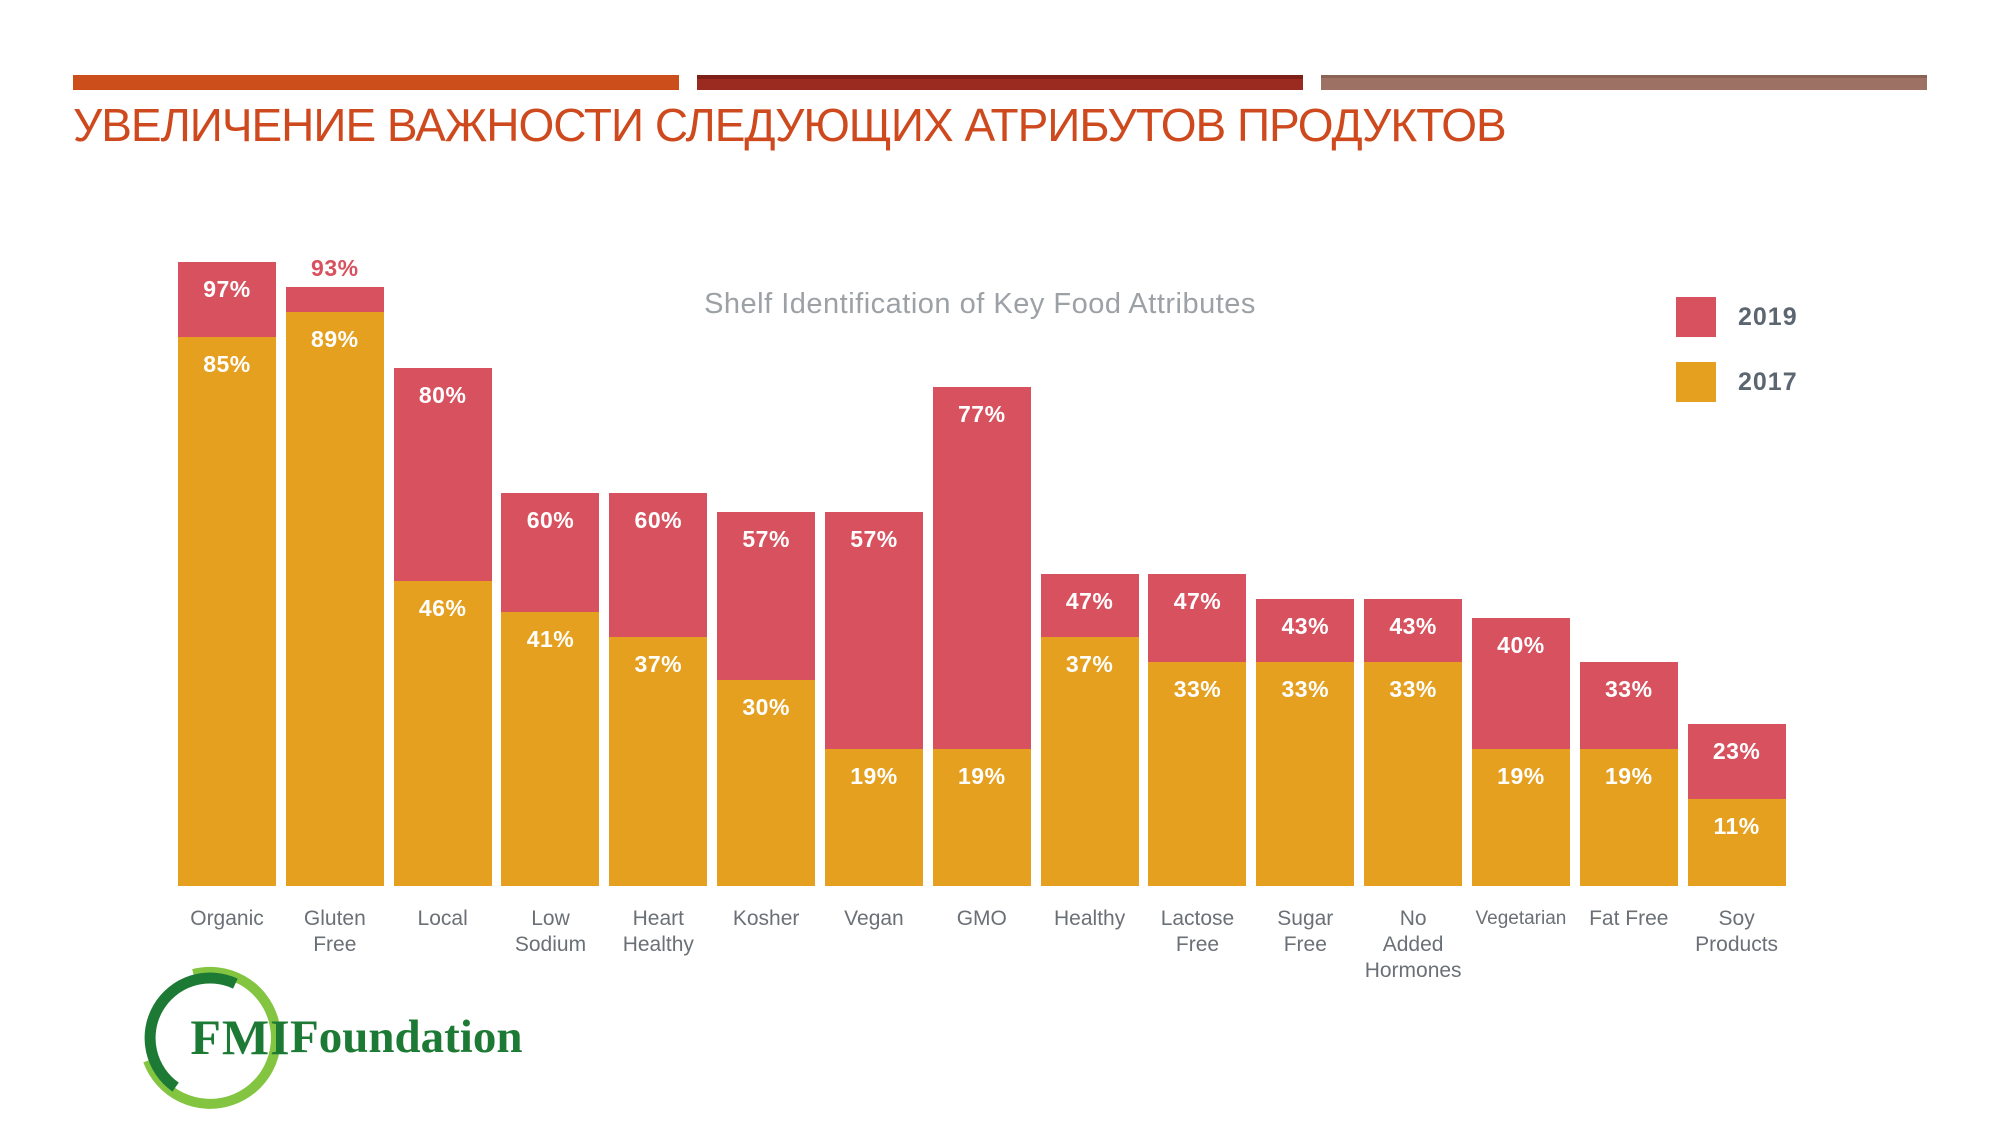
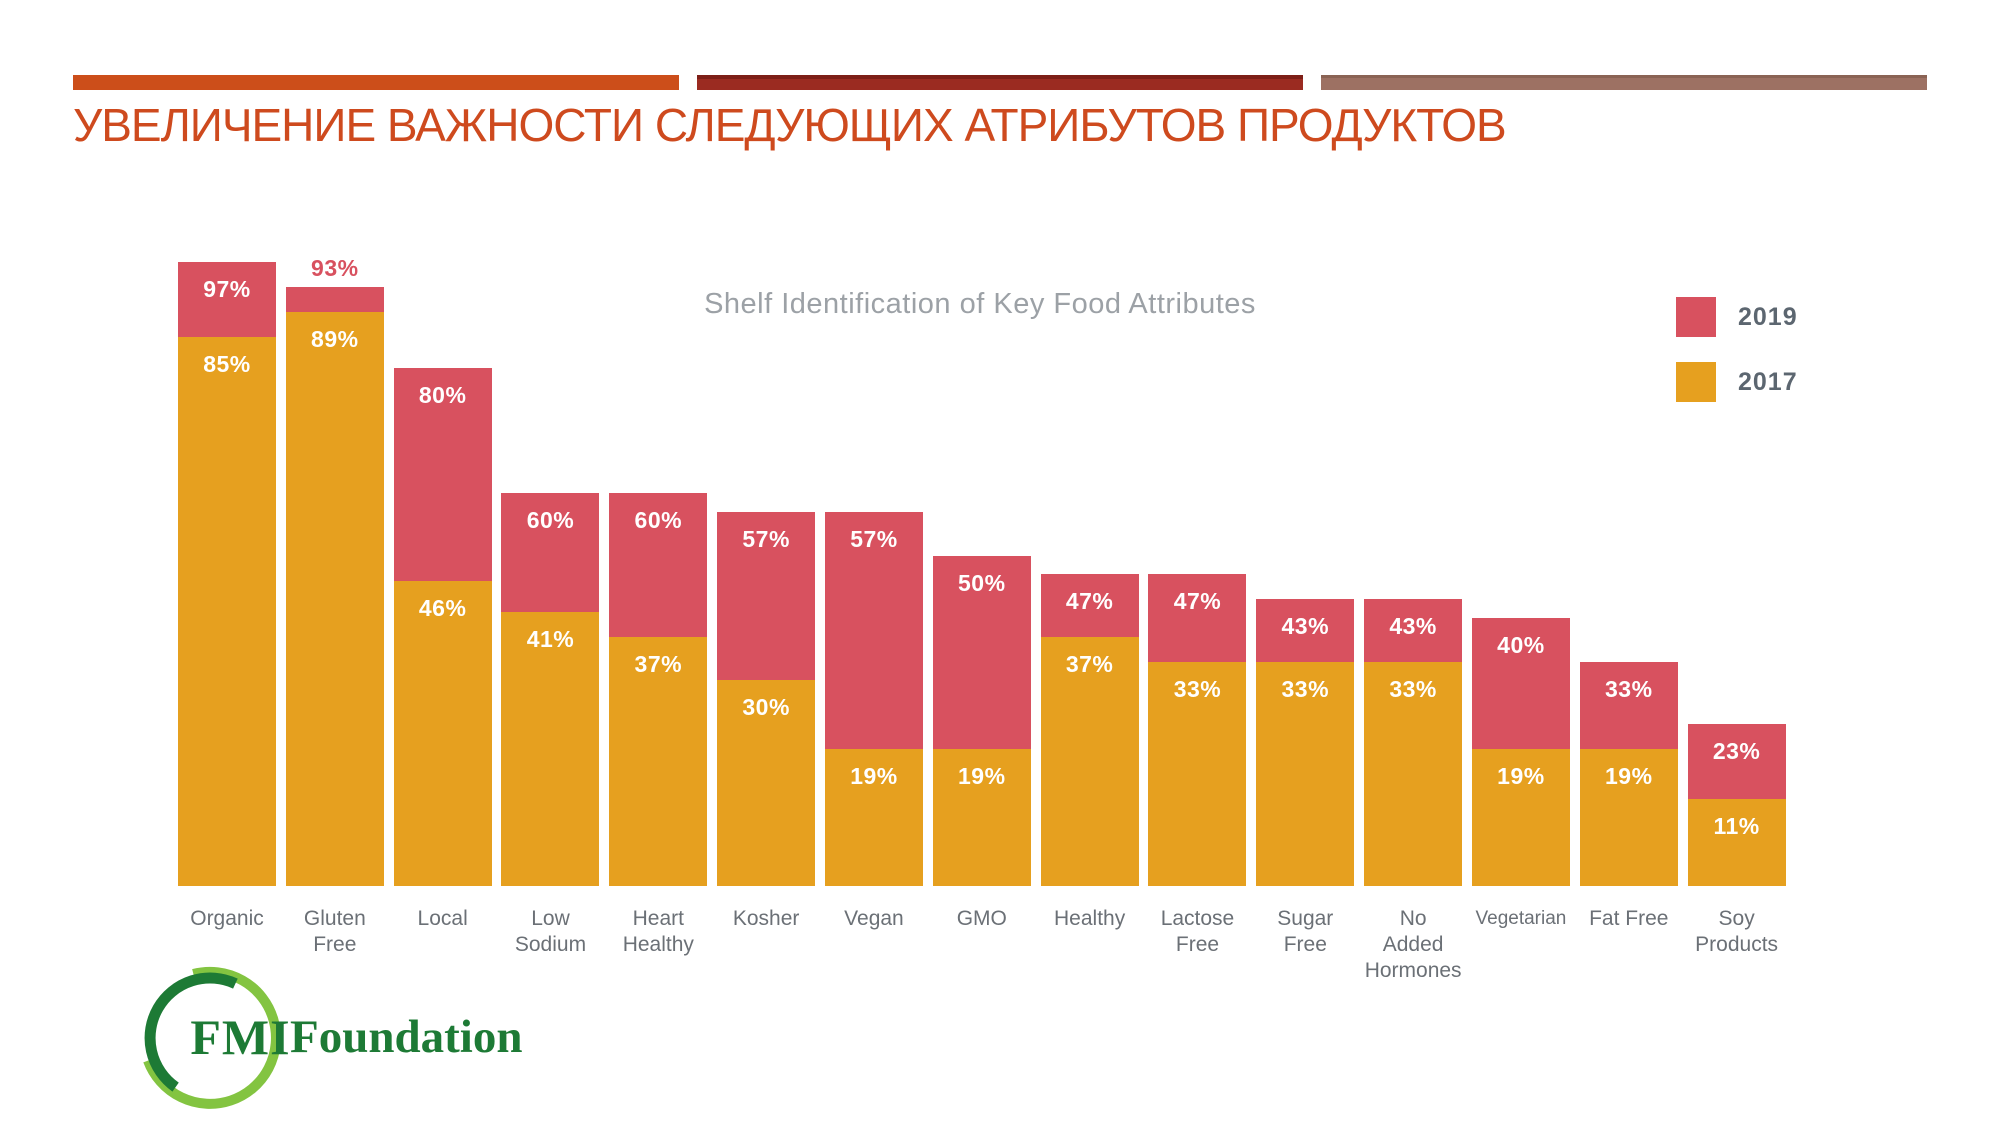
2019/GMO: 77% -> 50%
